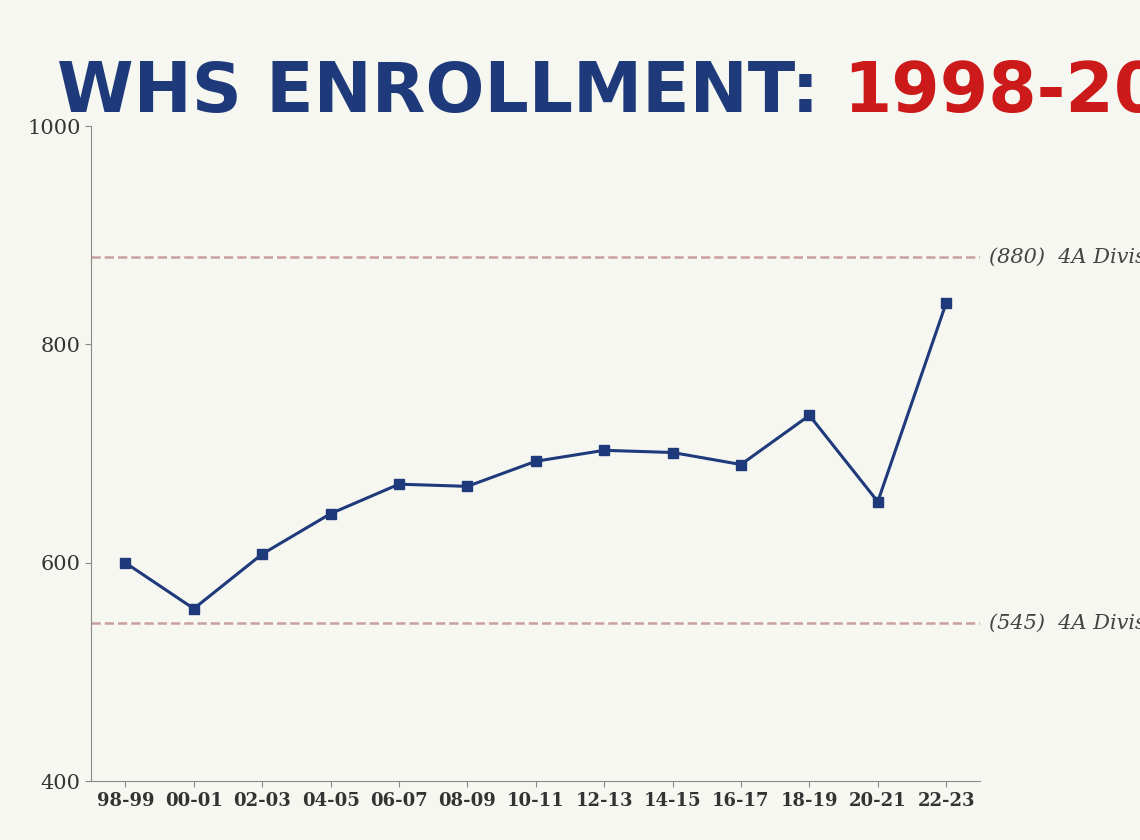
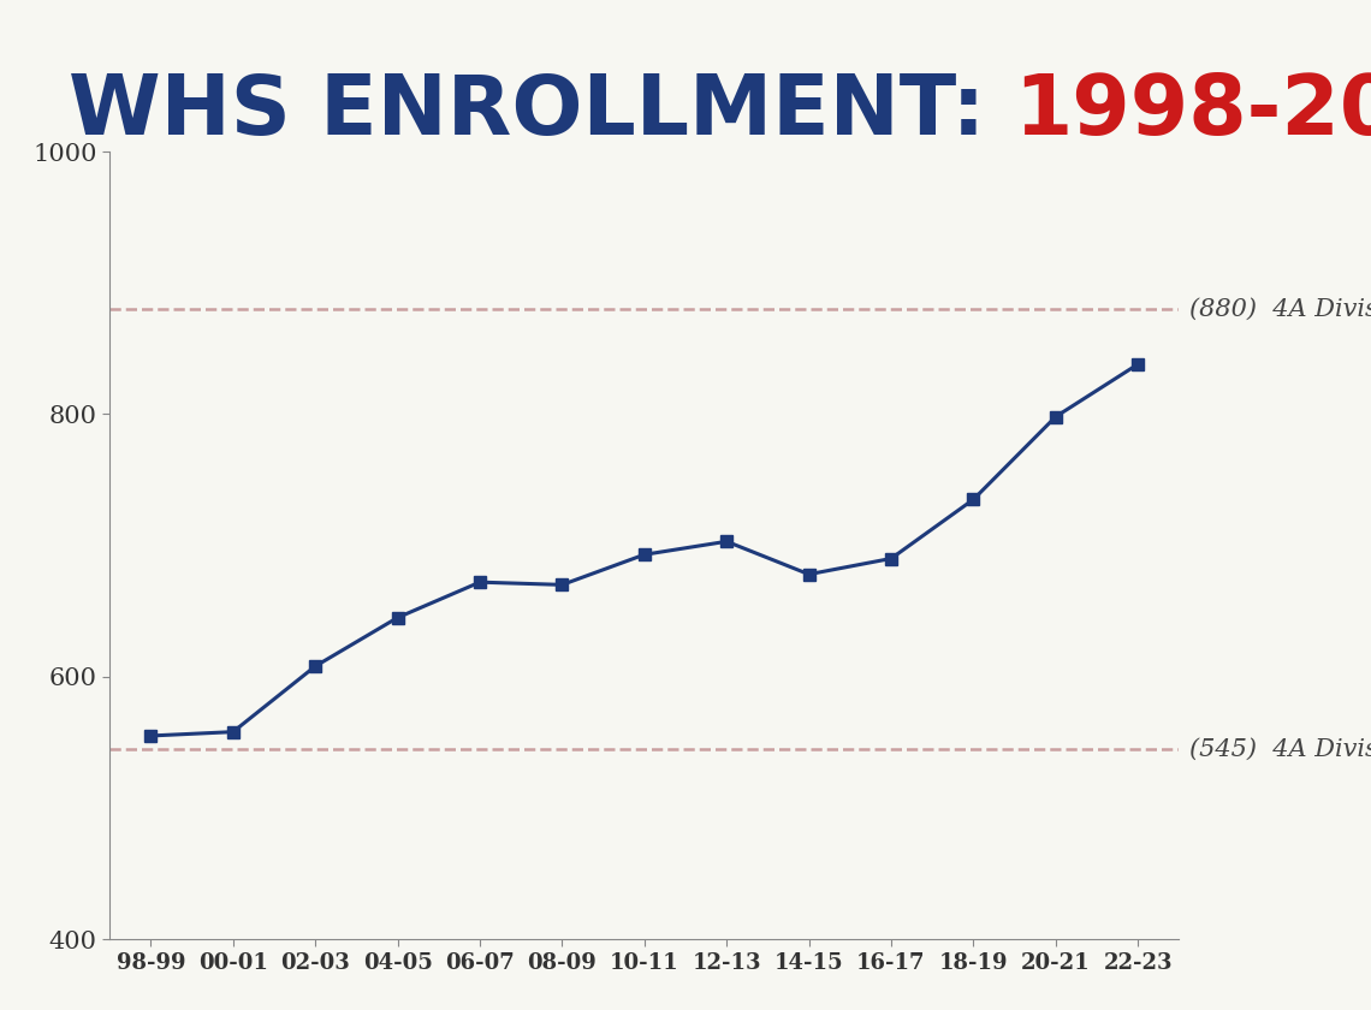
98-99: 600 -> 555
14-15: 701 -> 678
20-21: 656 -> 798
